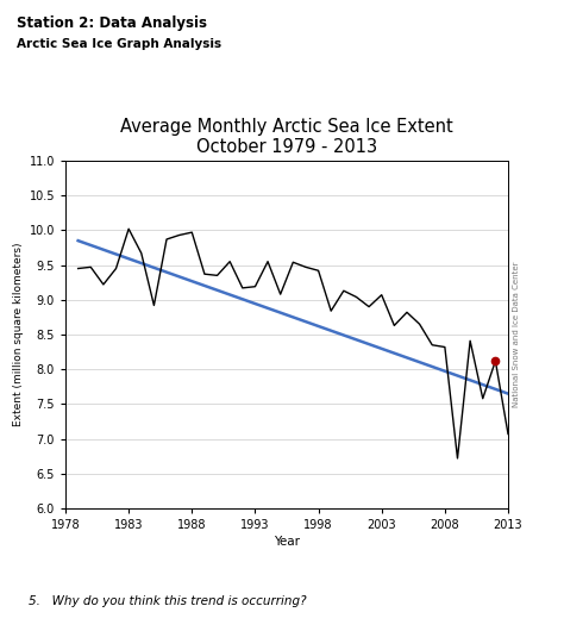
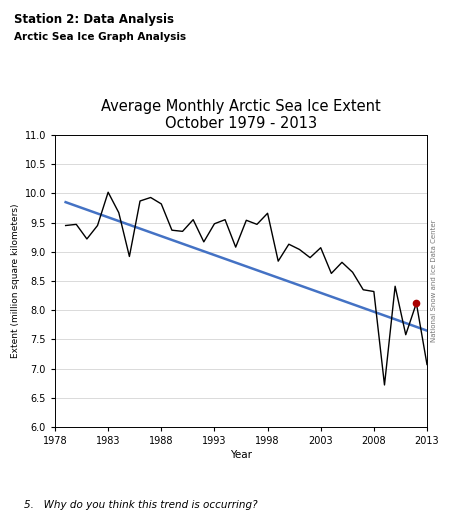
1988: 9.97 -> 9.82
1993: 9.19 -> 9.48
1998: 9.42 -> 9.66
